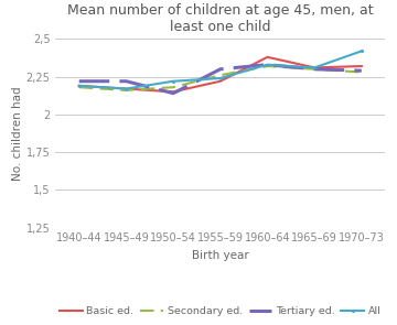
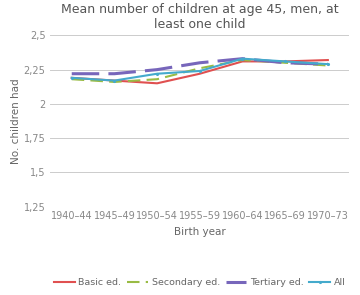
Tertiary ed./1950–54: 2,14 -> 2,25
Basic ed./1960–64: 2,38 -> 2,31
All/1970–73: 2,42 -> 2,29
